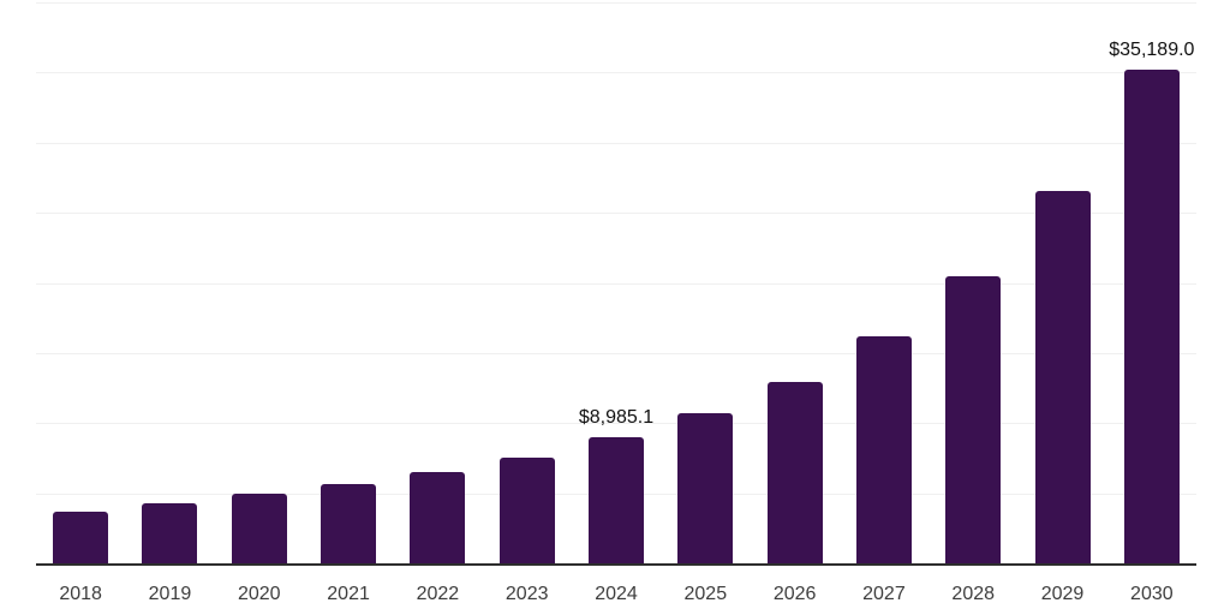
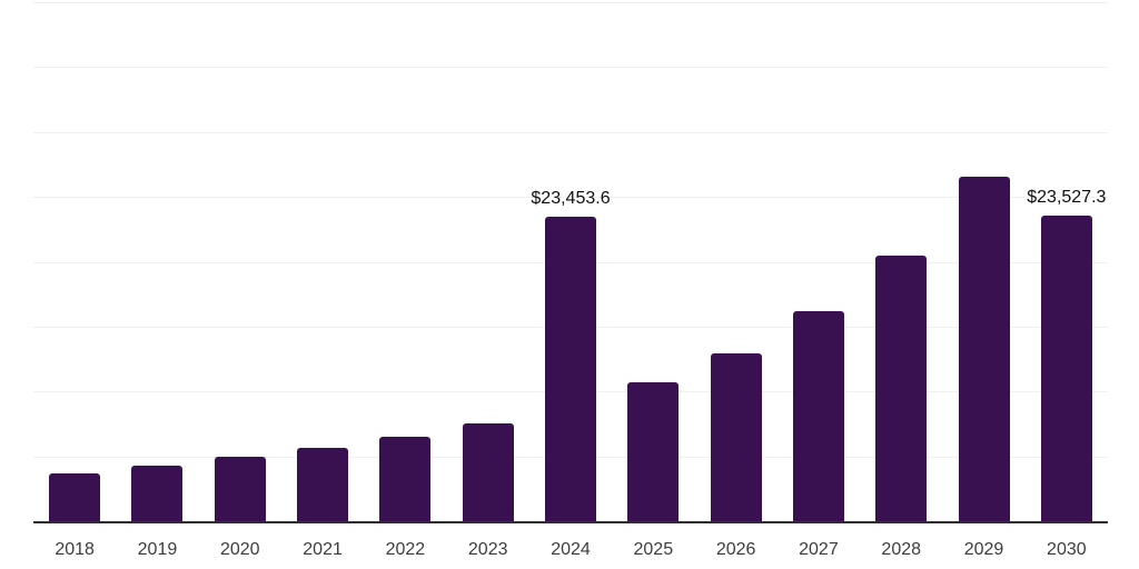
2024: $8,985.1 -> $23,453.6
2030: $35,189.0 -> $23,527.3
